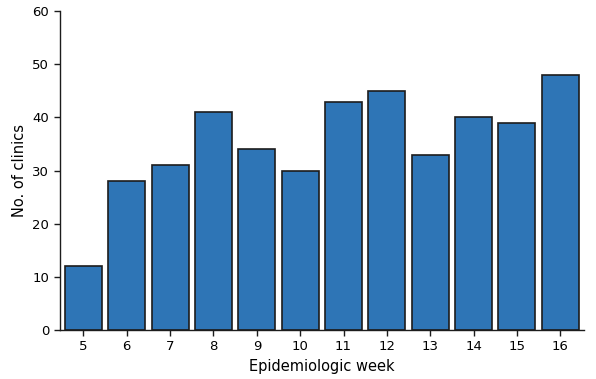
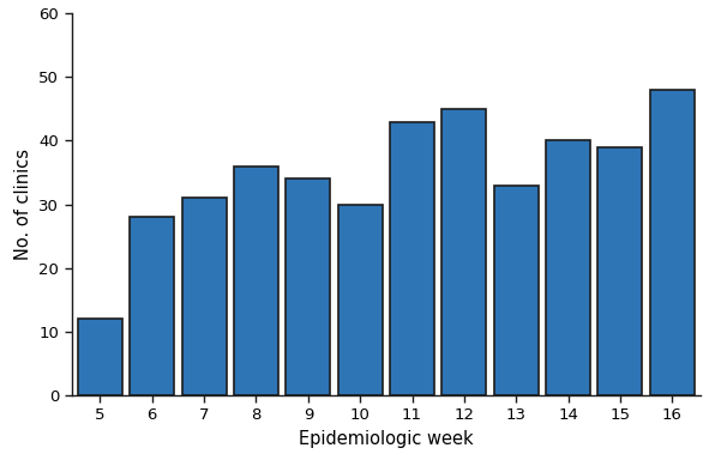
8: 41 -> 36
